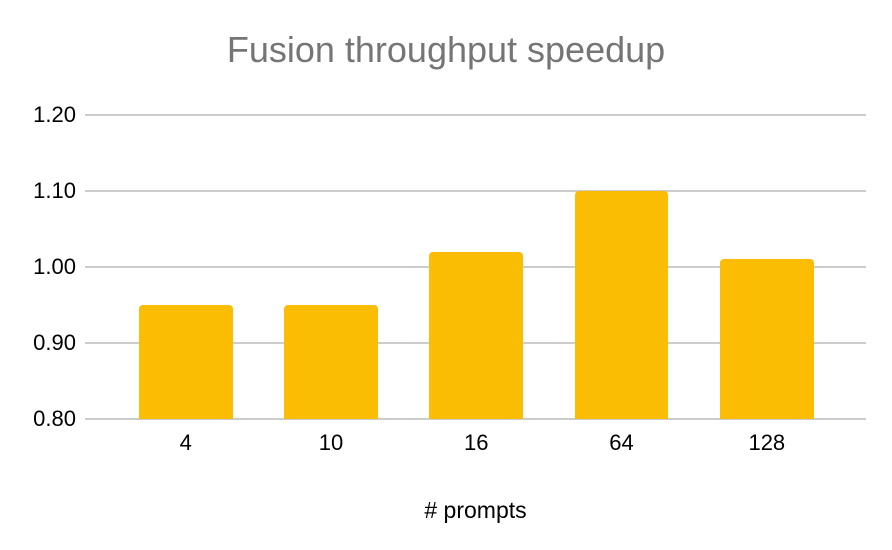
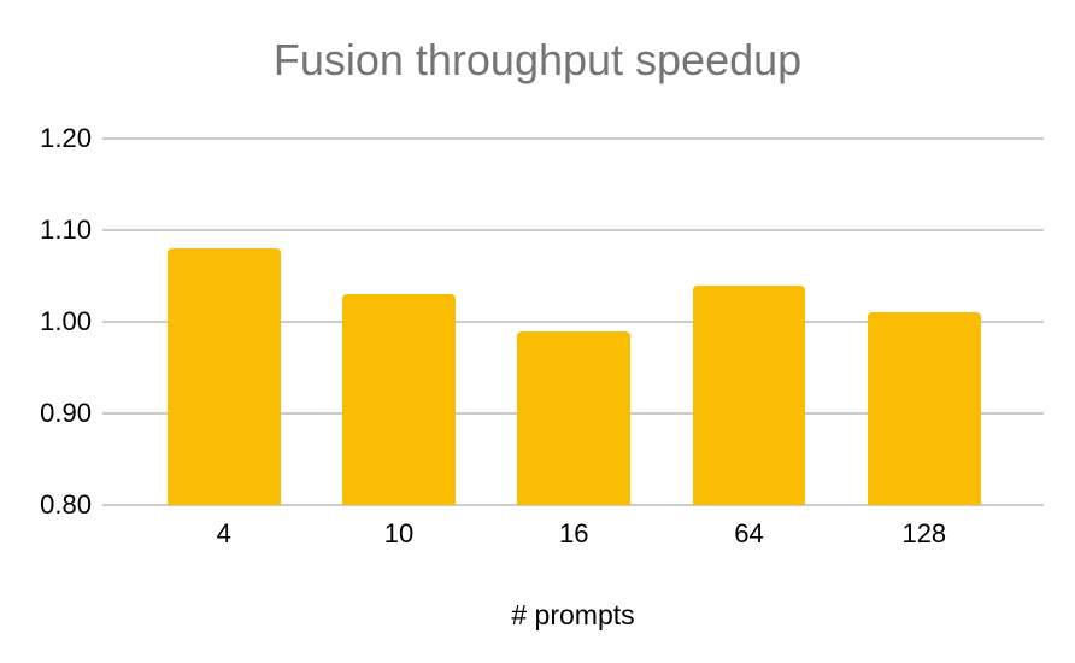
4: 0.95 -> 1.08
10: 0.95 -> 1.03
16: 1.02 -> 0.99
64: 1.10 -> 1.04
